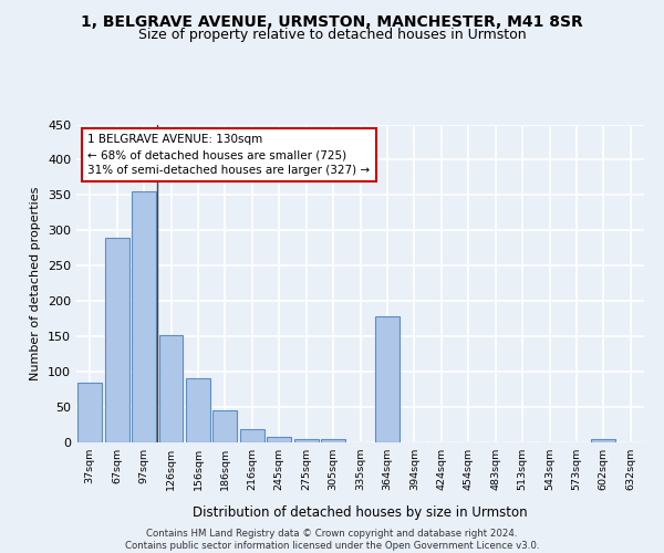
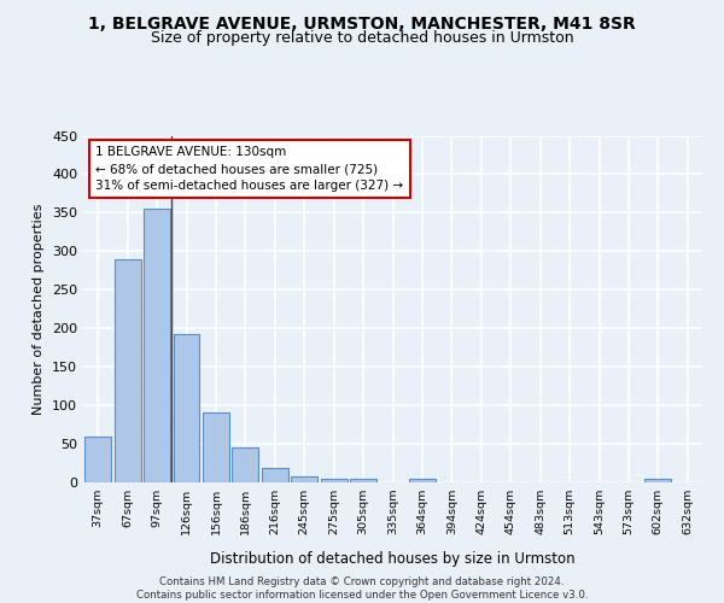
37sqm: 84 -> 59
126sqm: 152 -> 193
364sqm: 178 -> 4
